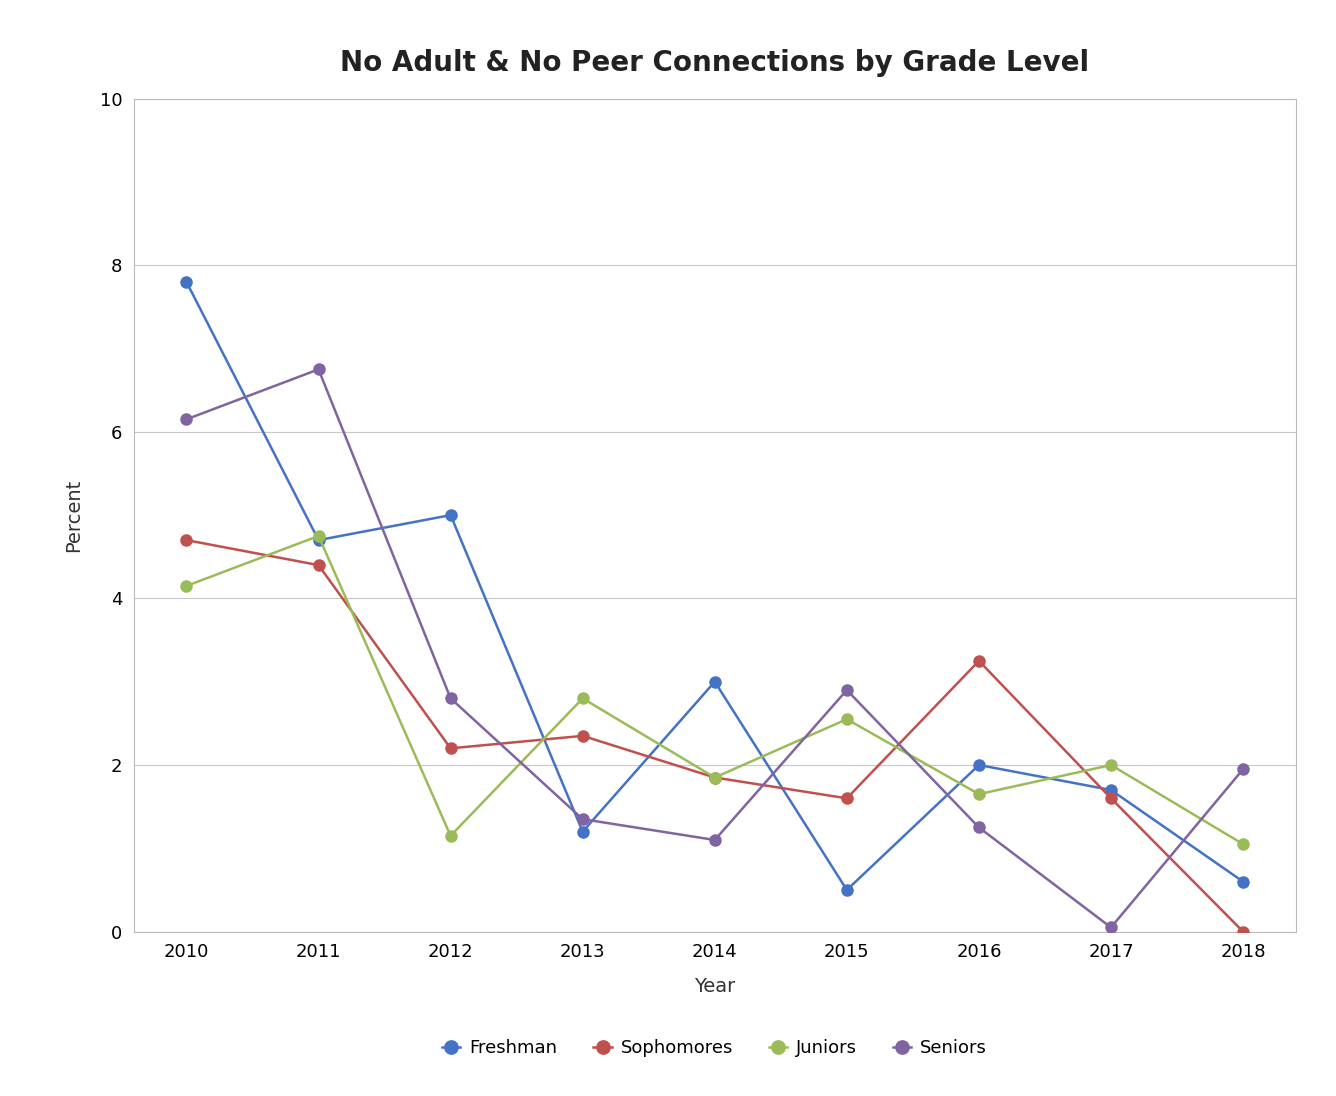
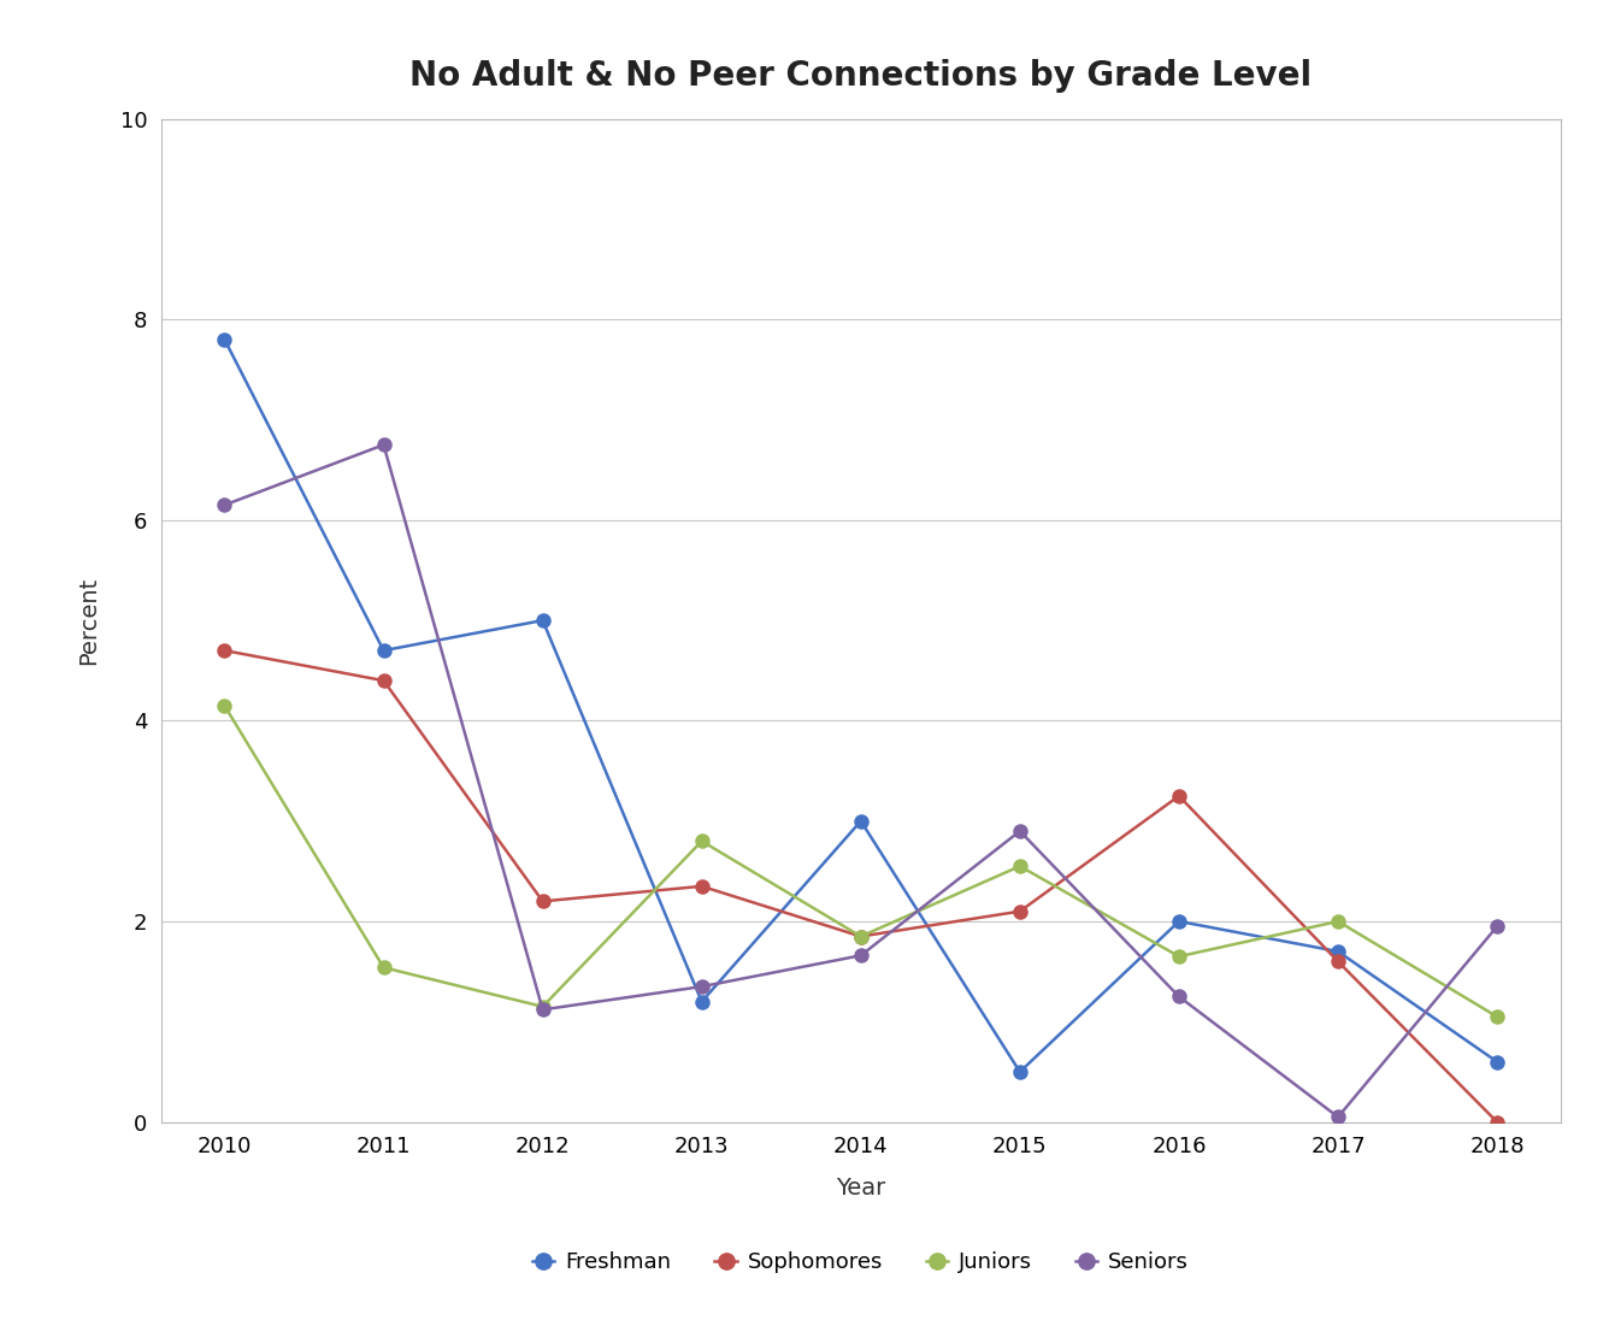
Juniors/2011: 4.75 -> 1.54
Seniors/2012: 2.80 -> 1.12
Seniors/2014: 1.10 -> 1.66
Sophomores/2015: 1.60 -> 2.10
